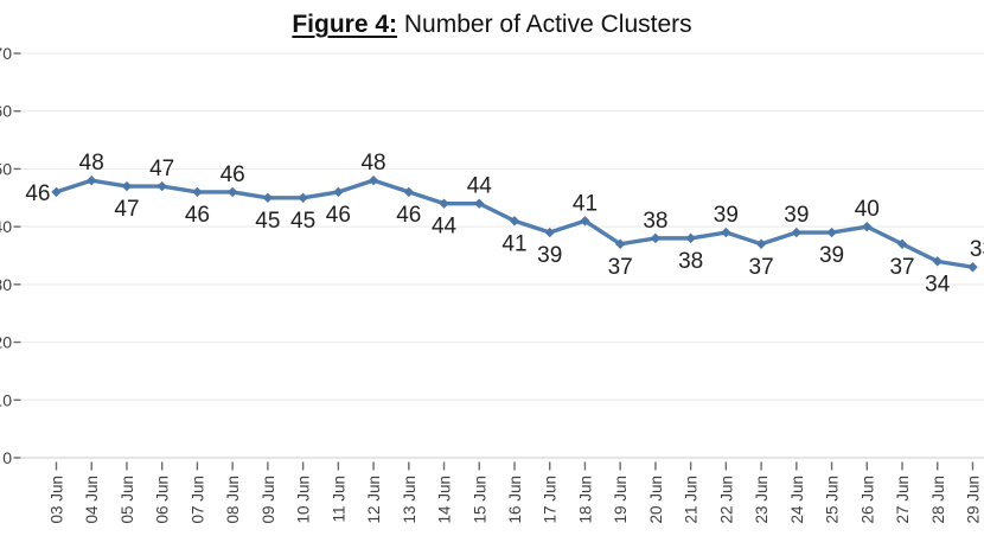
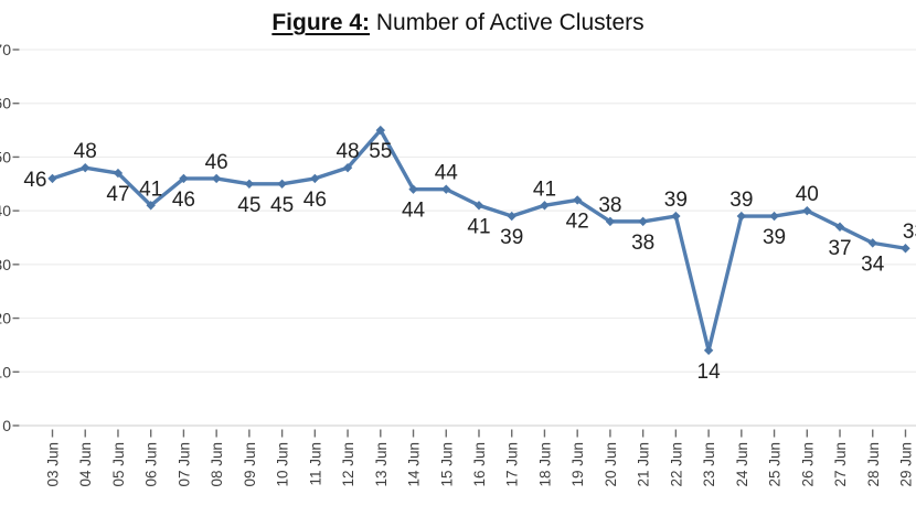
06 Jun: 47 -> 41
13 Jun: 46 -> 55
19 Jun: 37 -> 42
23 Jun: 37 -> 14
